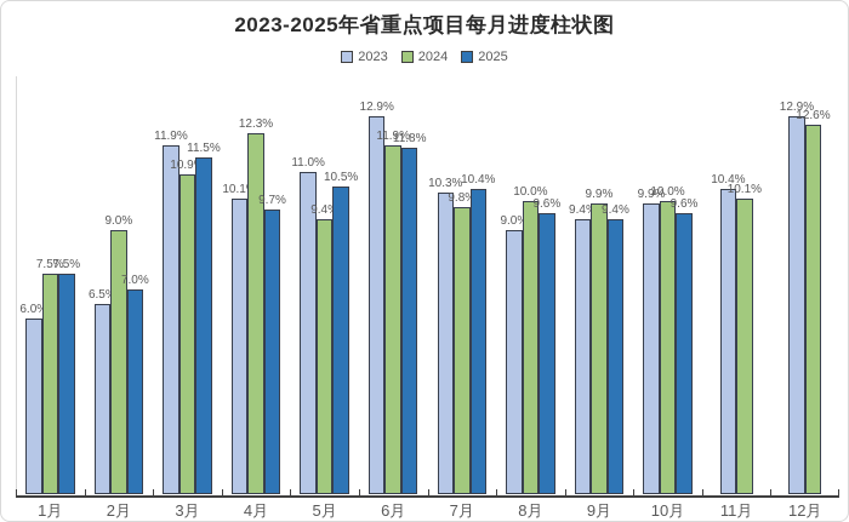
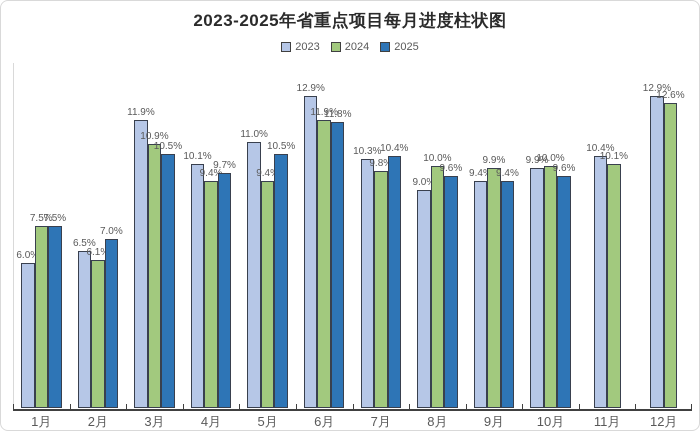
2024/2月: 9.0% -> 6.1%
2025/3月: 11.5% -> 10.5%
2024/4月: 12.3% -> 9.4%
